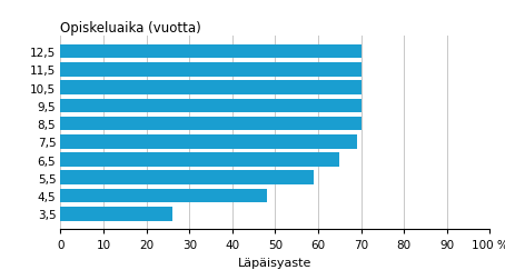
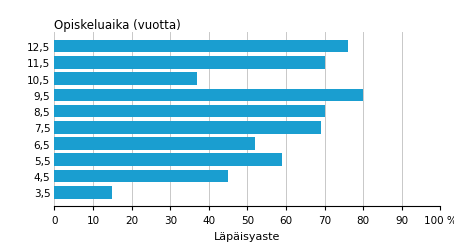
12,5: 70 -> 76
10,5: 70 -> 37
9,5: 70 -> 80
6,5: 65 -> 52
4,5: 48 -> 45
3,5: 26 -> 15
